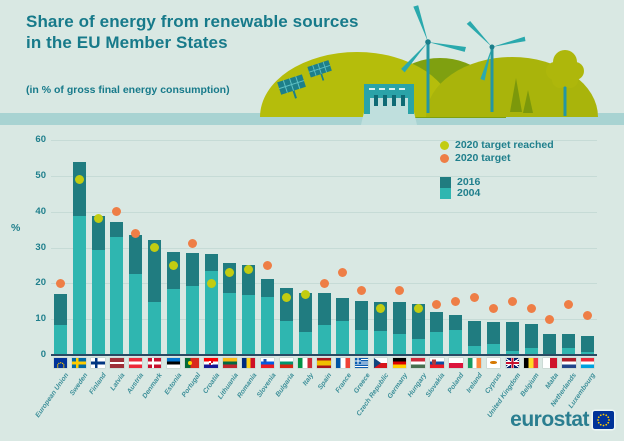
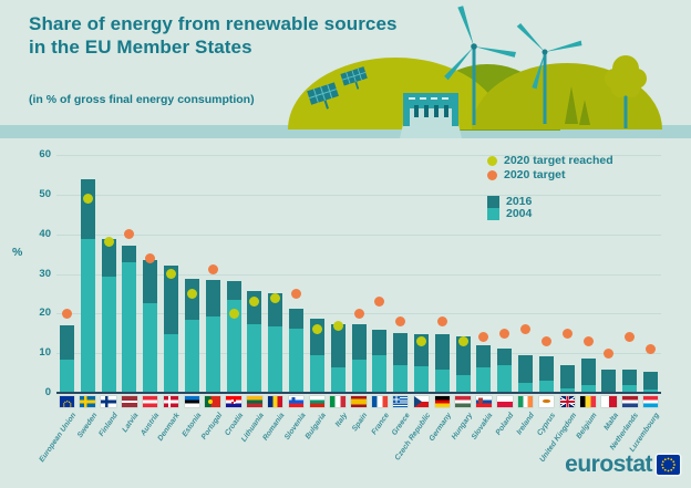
2016/United Kingdom: 9 -> 7
